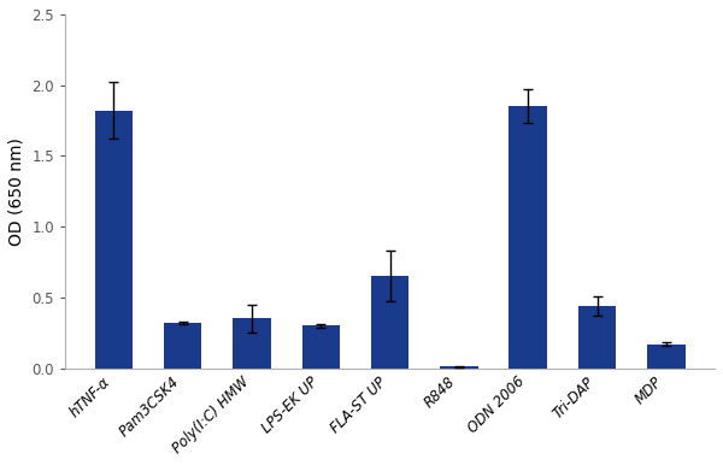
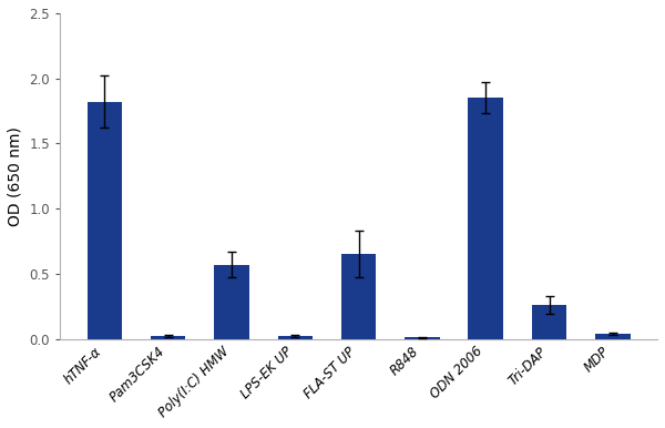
Pam3CSK4: 0.32 -> 0.02
Poly(I:C) HMW: 0.35 -> 0.57
LPS-EK UP: 0.30 -> 0.02
Tri-DAP: 0.44 -> 0.26
MDP: 0.17 -> 0.04
